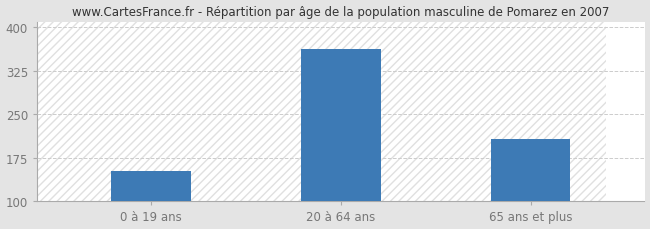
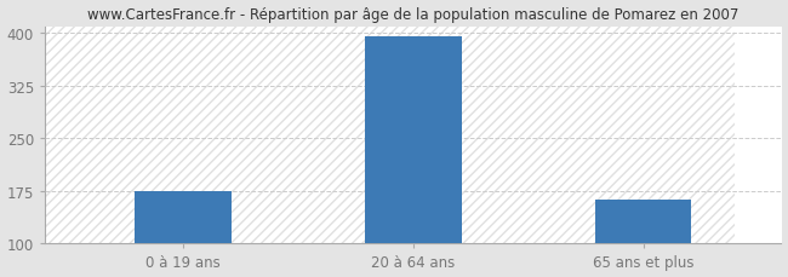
0 à 19 ans: 152 -> 174
20 à 64 ans: 362 -> 395
65 ans et plus: 208 -> 162
